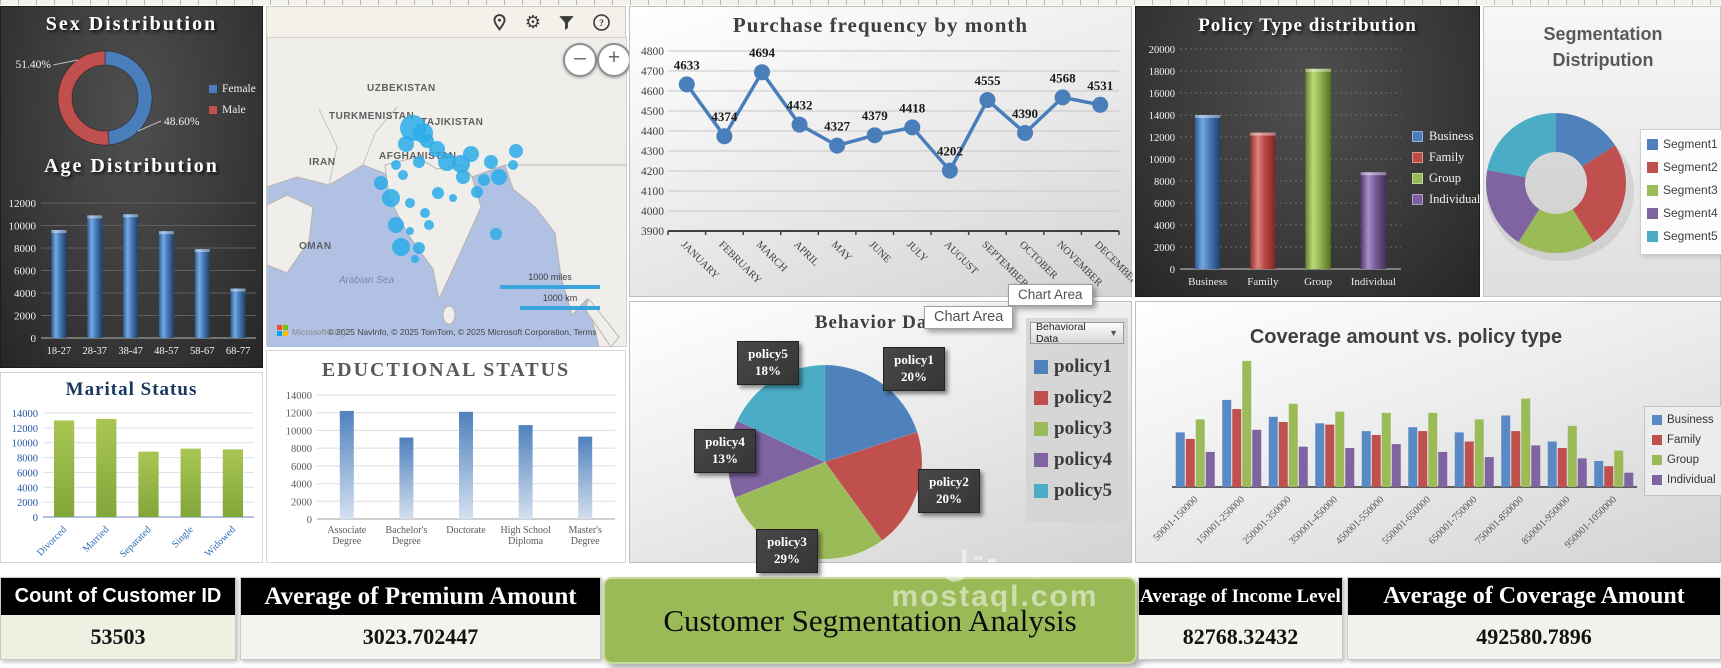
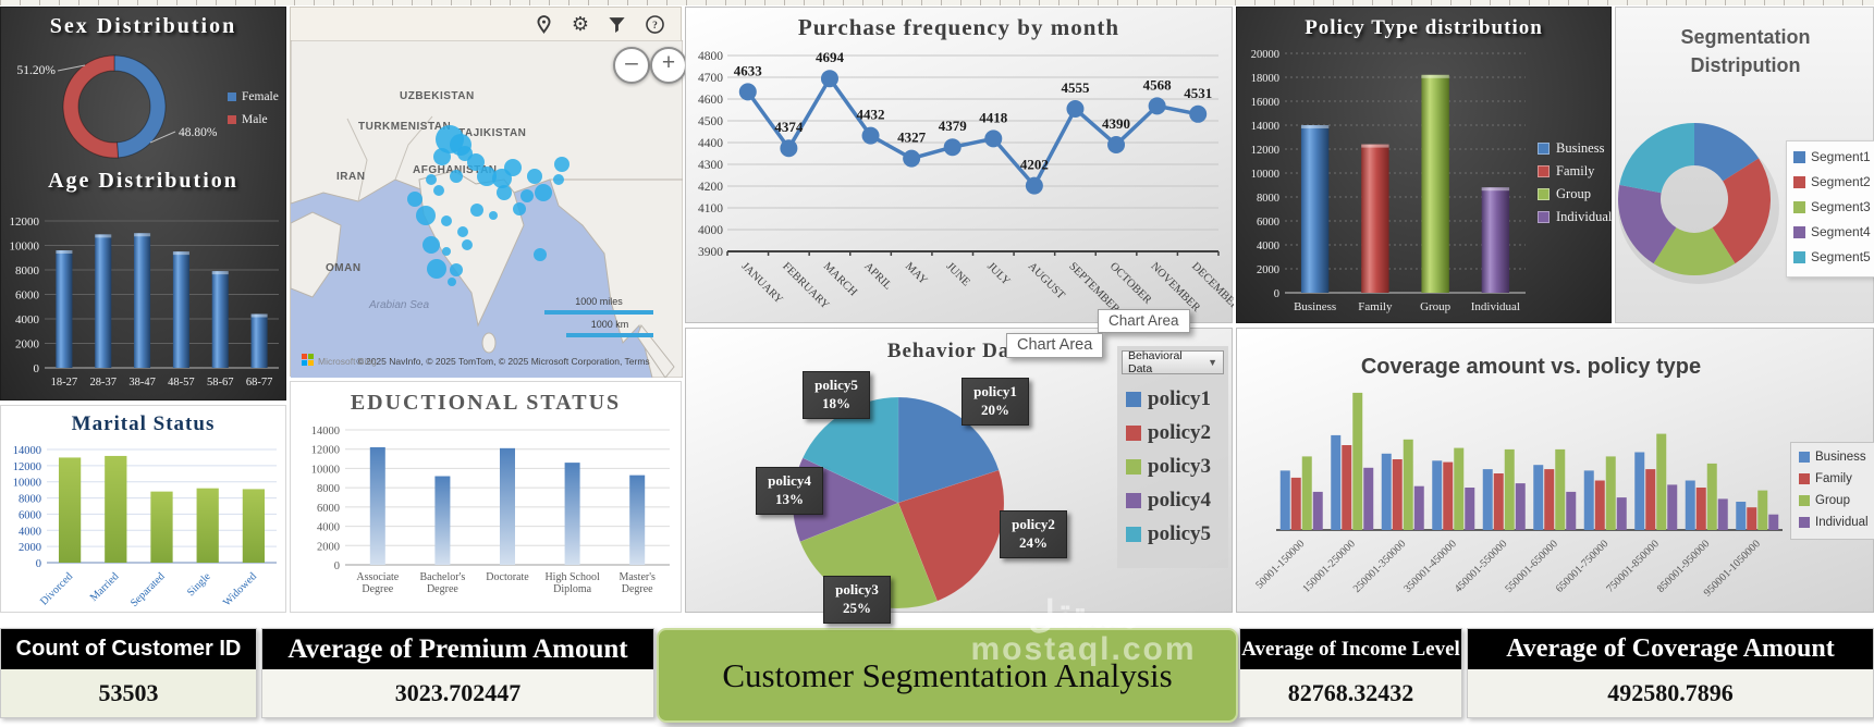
Sex Distribution/Female: 48.60% -> 48.80%
Sex Distribution/Male: 51.40% -> 51.20%
Behavior Data/policy2: 20% -> 24%
Behavior Data/policy3: 29% -> 25%
